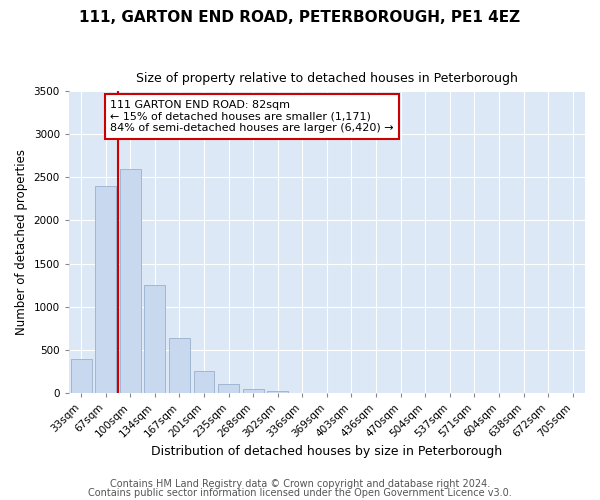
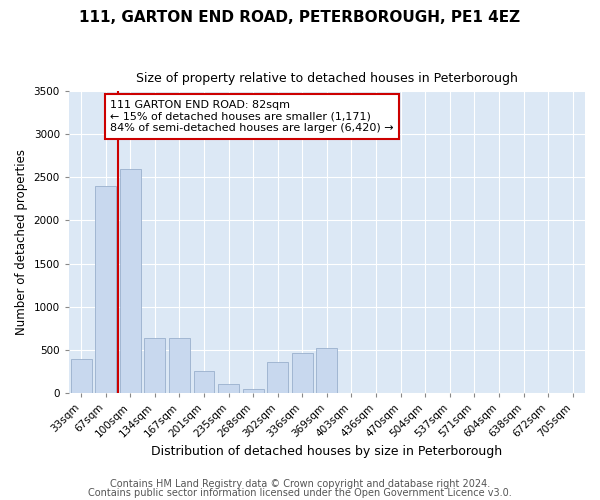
134sqm: 1250 -> 640
302sqm: 20 -> 360
336sqm: 0 -> 460
369sqm: 0 -> 520
